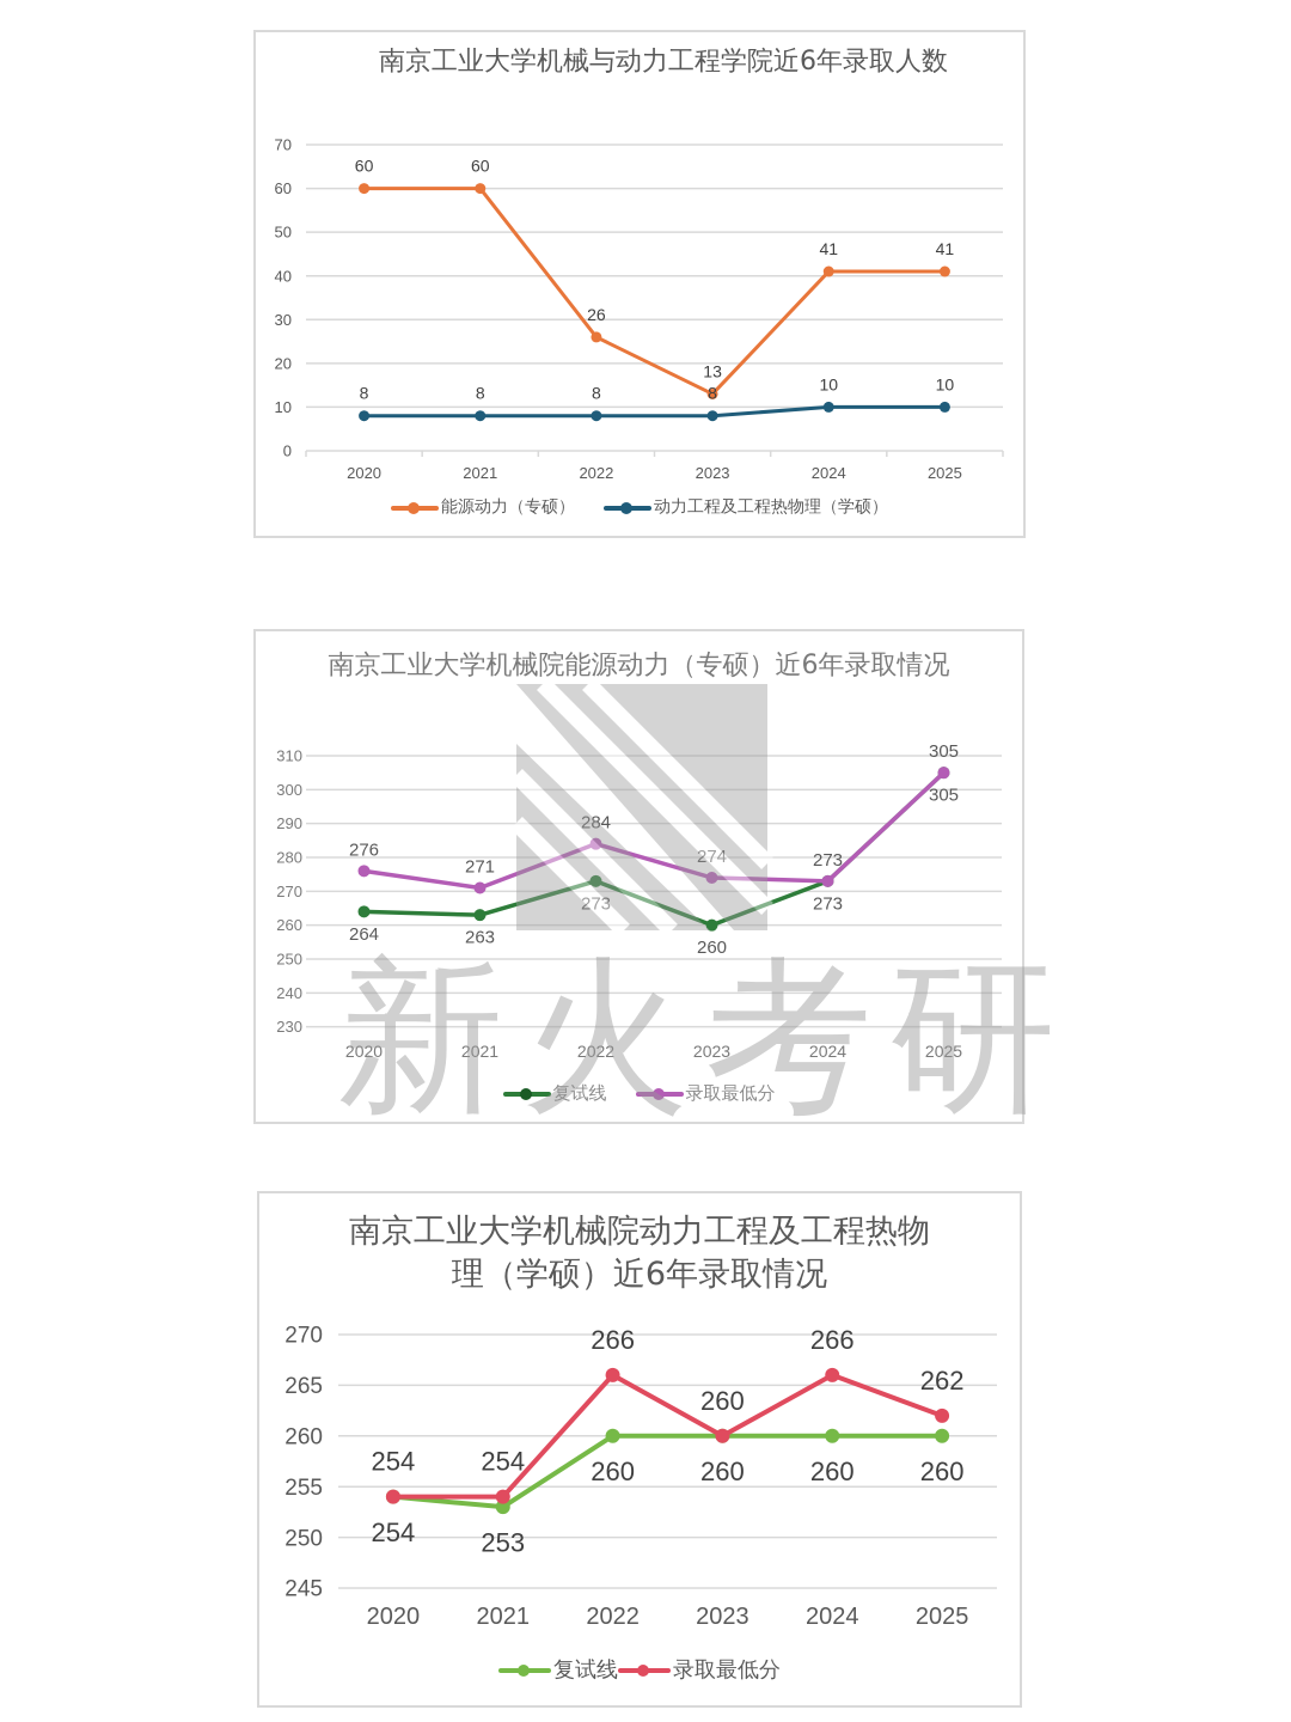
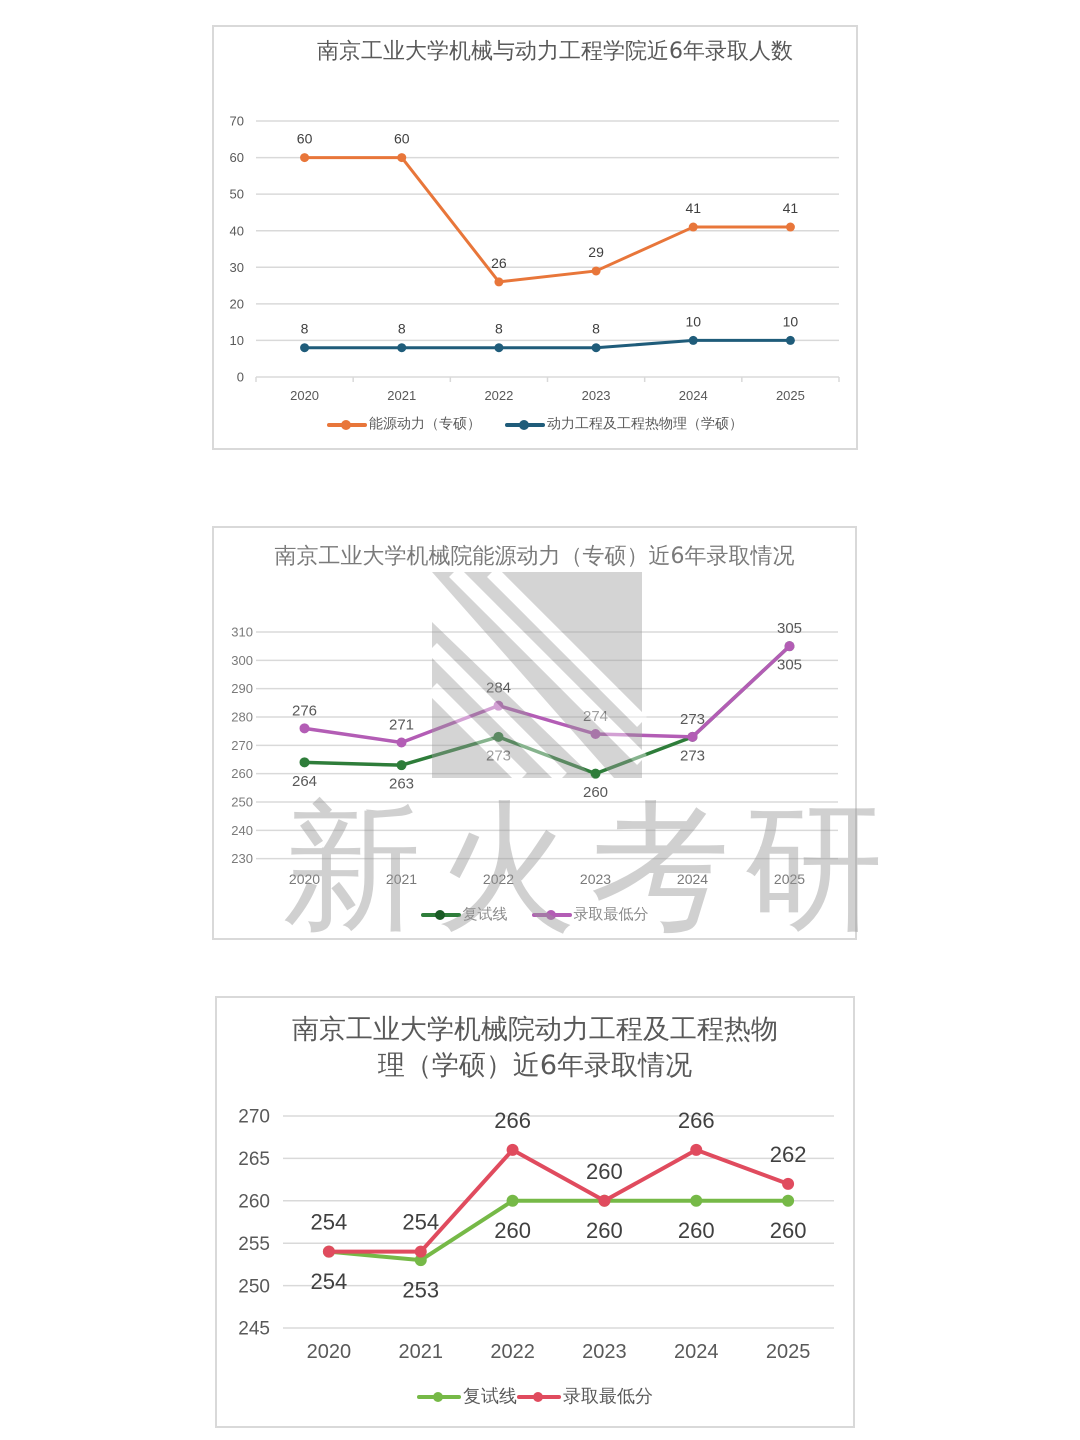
南京工业大学机械与动力工程学院近6年录取人数/能源动力（专硕）/2023: 13 -> 29
